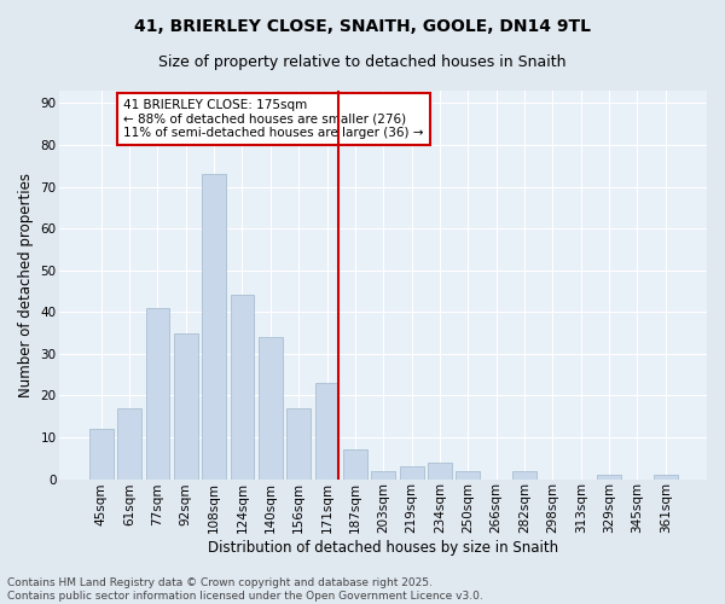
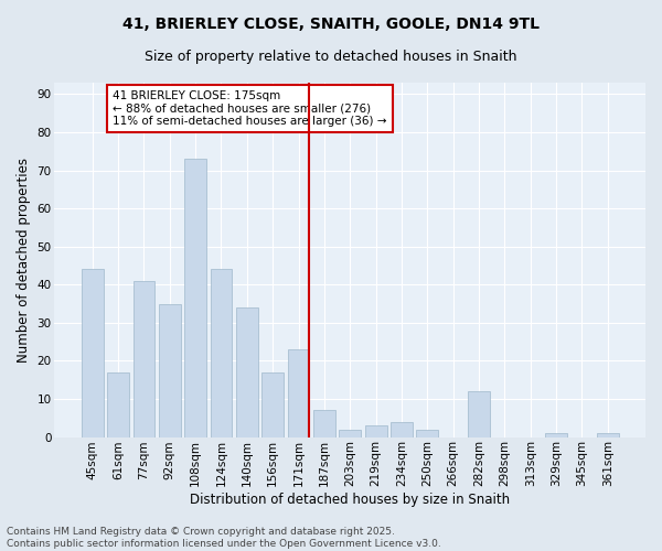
45sqm: 12 -> 44
282sqm: 2 -> 12
